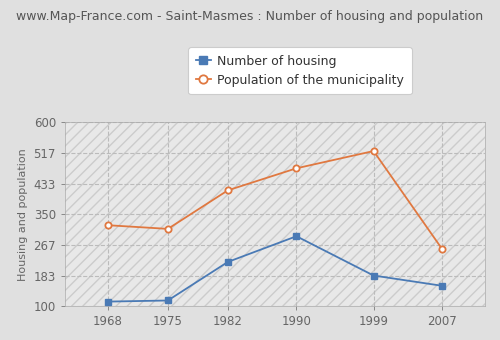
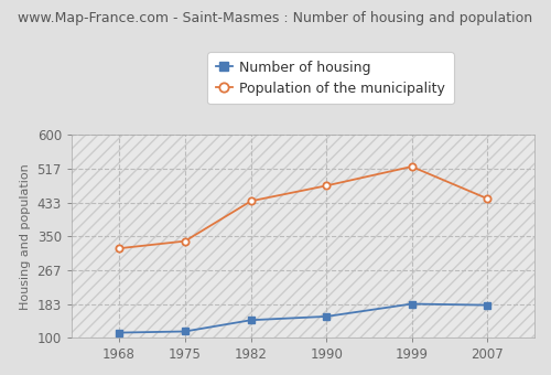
Population of the municipality/1975: 310 -> 338
Number of housing/1982: 220 -> 143
Population of the municipality/1982: 415 -> 437
Number of housing/1990: 290 -> 152
Number of housing/2007: 155 -> 180
Population of the municipality/2007: 255 -> 443
